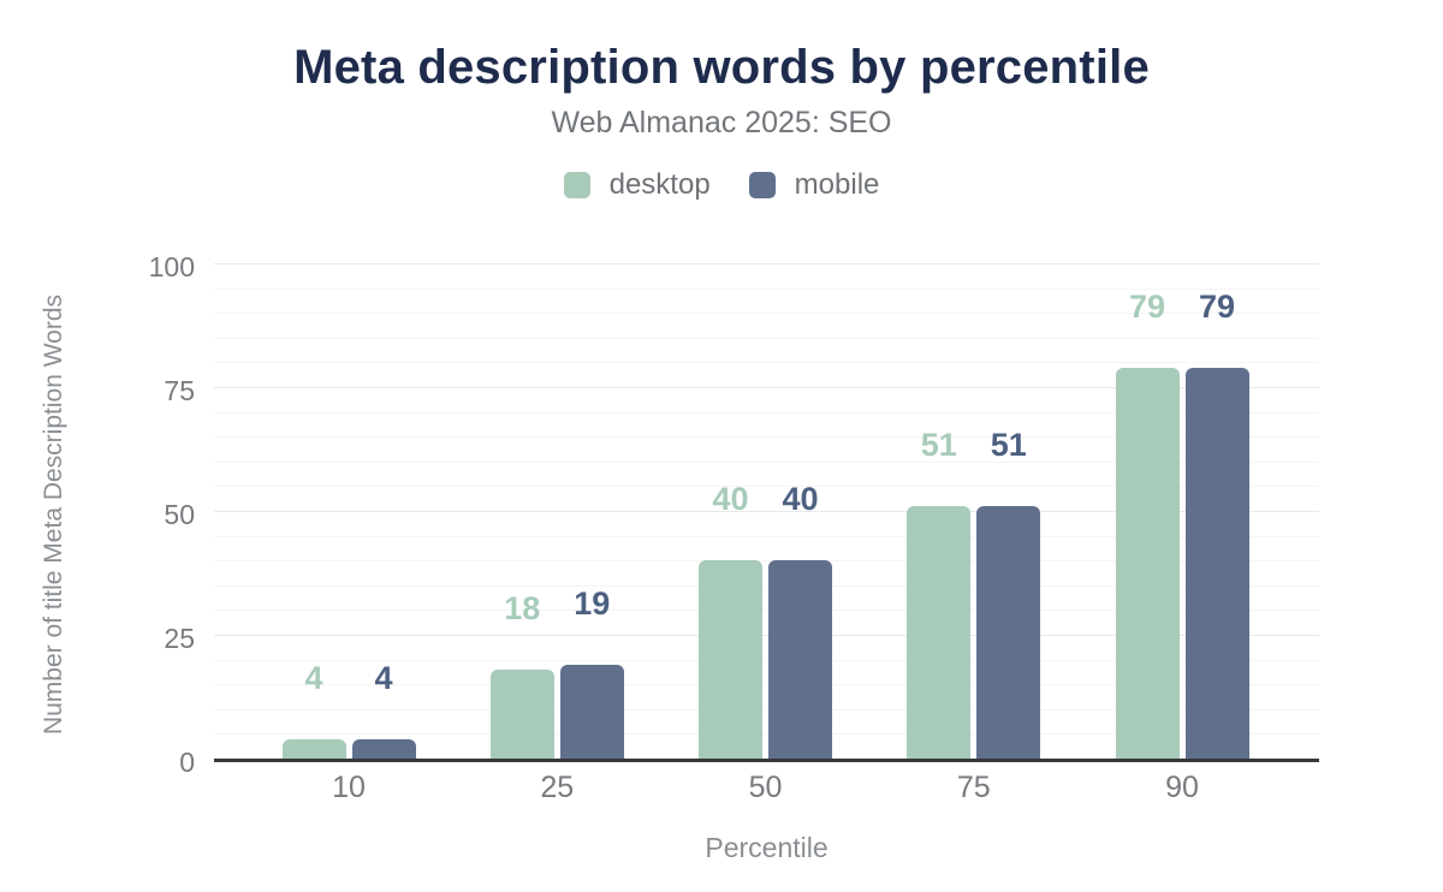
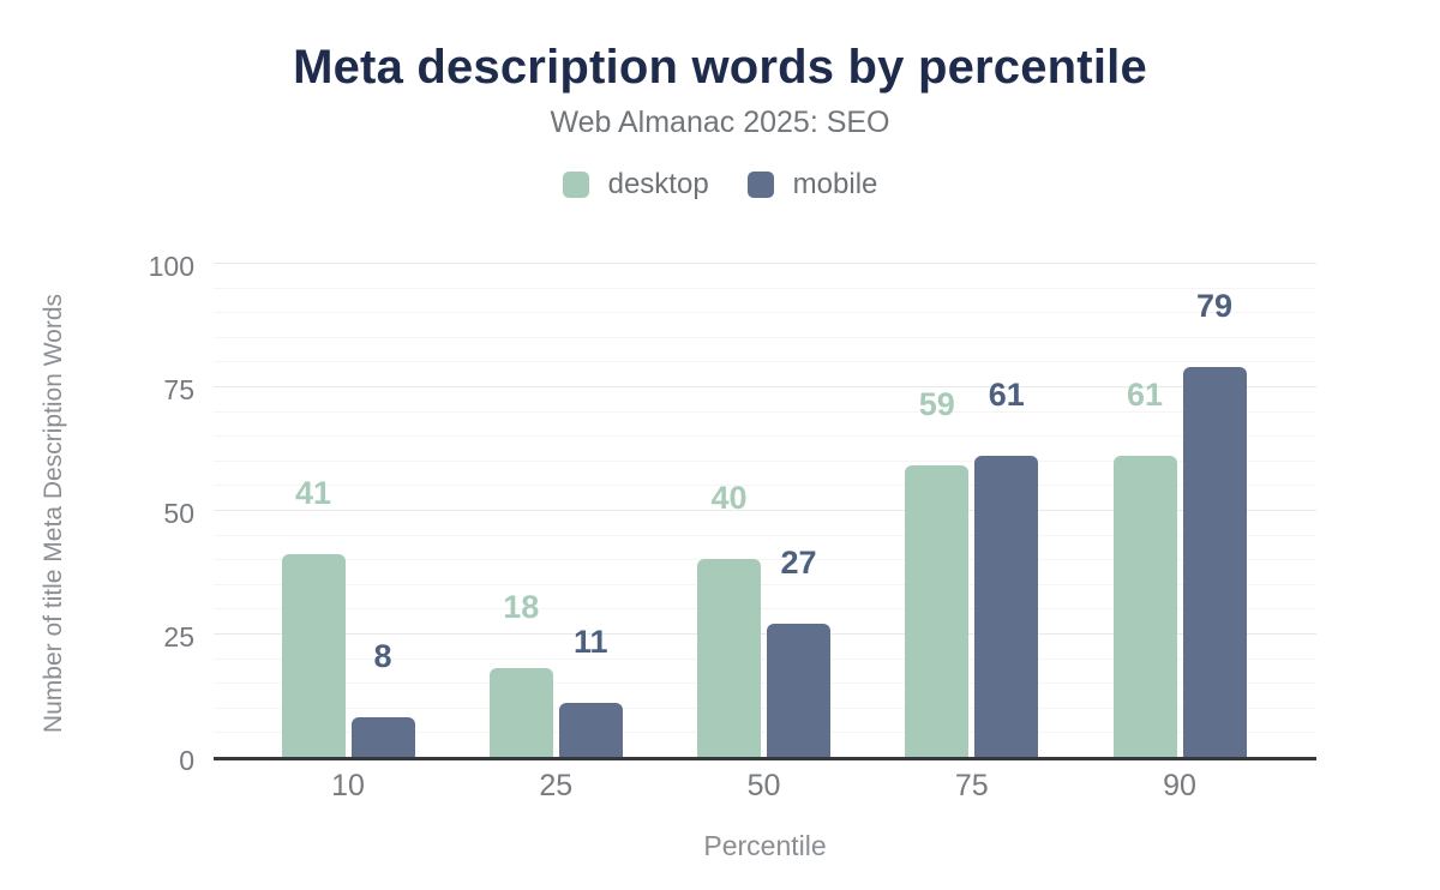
desktop/10: 4 -> 41
mobile/10: 4 -> 8
mobile/25: 19 -> 11
mobile/50: 40 -> 27
desktop/75: 51 -> 59
mobile/75: 51 -> 61
desktop/90: 79 -> 61
